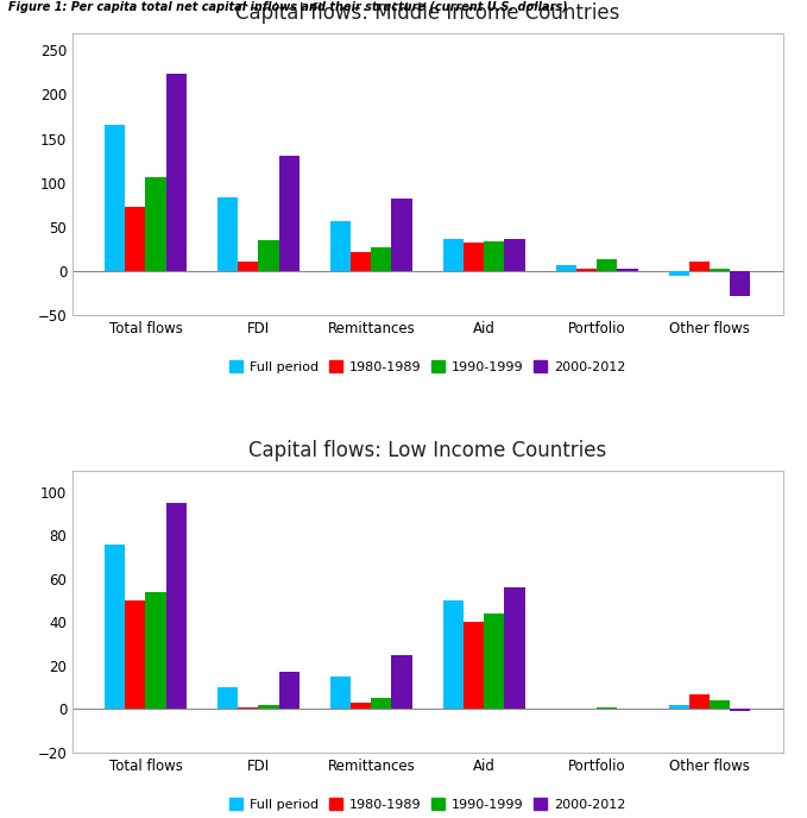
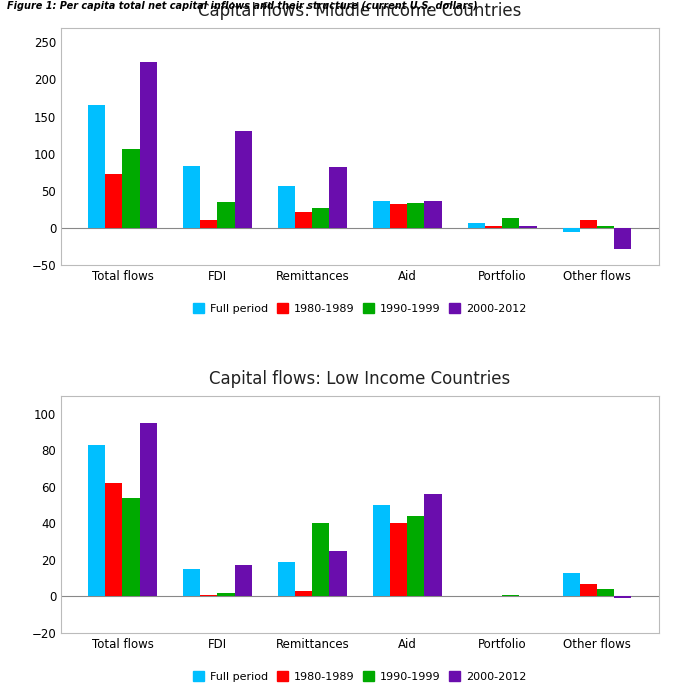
Capital flows: Low Income Countries/Full period/Total flows: 76 -> 83
Capital flows: Low Income Countries/1980-1989/Total flows: 50 -> 62
Capital flows: Low Income Countries/Full period/FDI: 10 -> 15
Capital flows: Low Income Countries/Full period/Remittances: 15 -> 19
Capital flows: Low Income Countries/1990-1999/Remittances: 5 -> 40
Capital flows: Low Income Countries/Full period/Other flows: 2 -> 13
